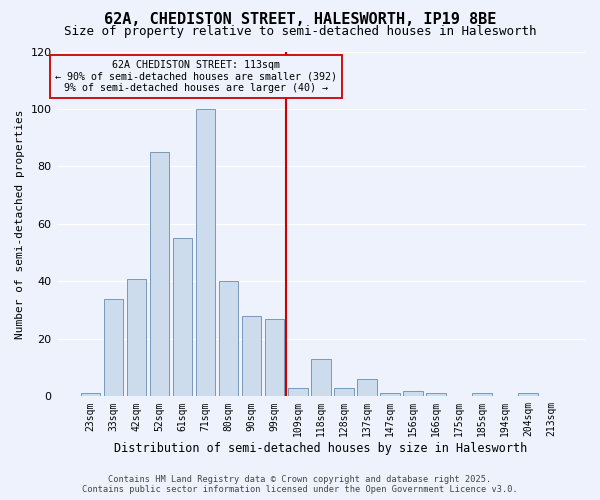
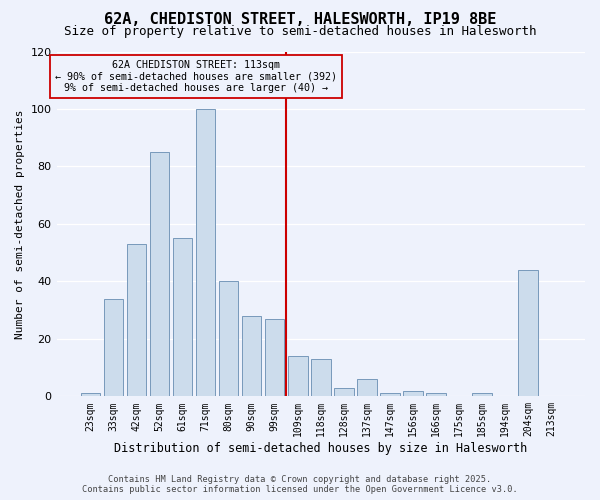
42sqm: 41 -> 53
109sqm: 3 -> 14
204sqm: 1 -> 44
